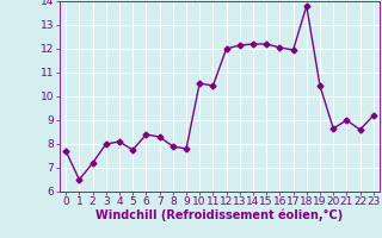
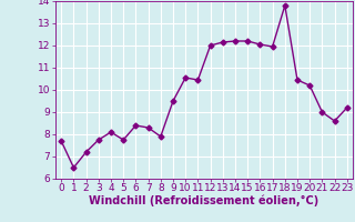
3: 8.00 -> 7.75
9: 7.80 -> 9.50
20: 8.65 -> 10.20
